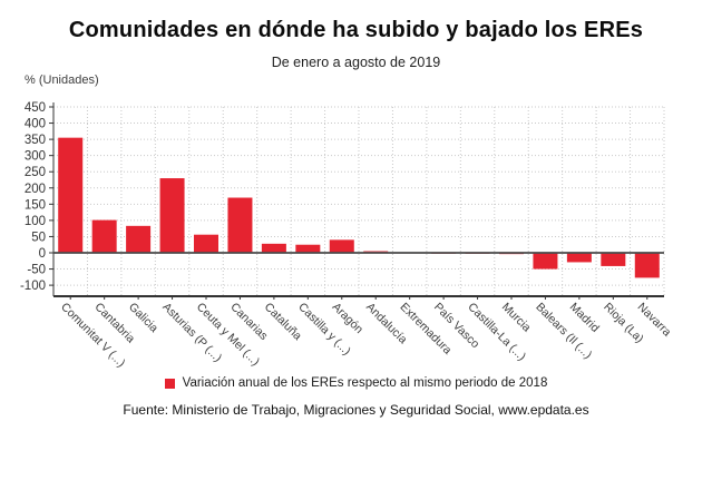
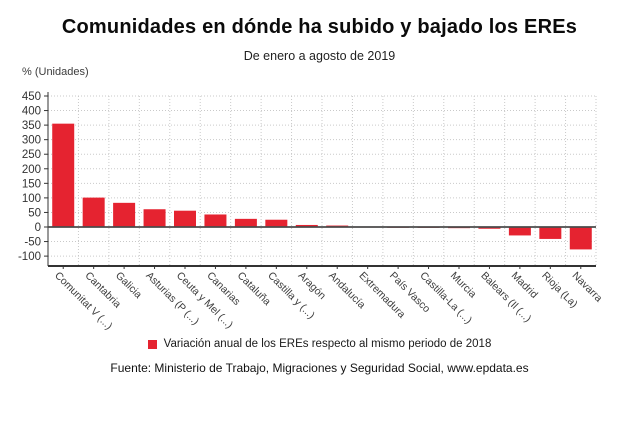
Asturias (P (...): 230 -> 60
Canarias: 170 -> 40
Aragón: 40 -> 10
Balears (Il (...): -50 -> -10
